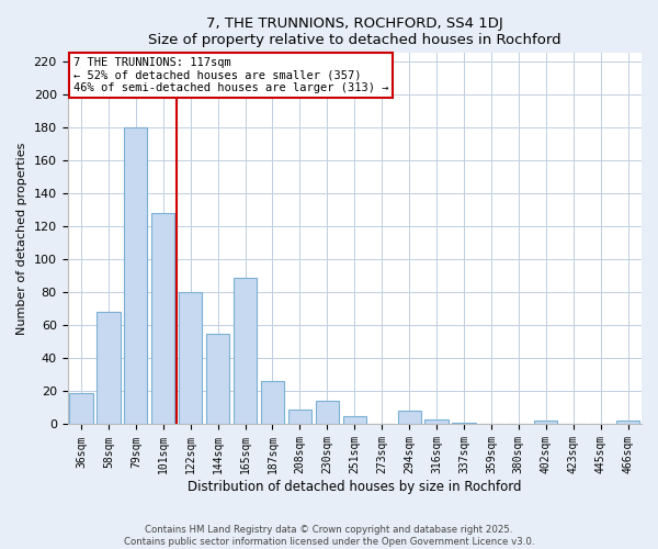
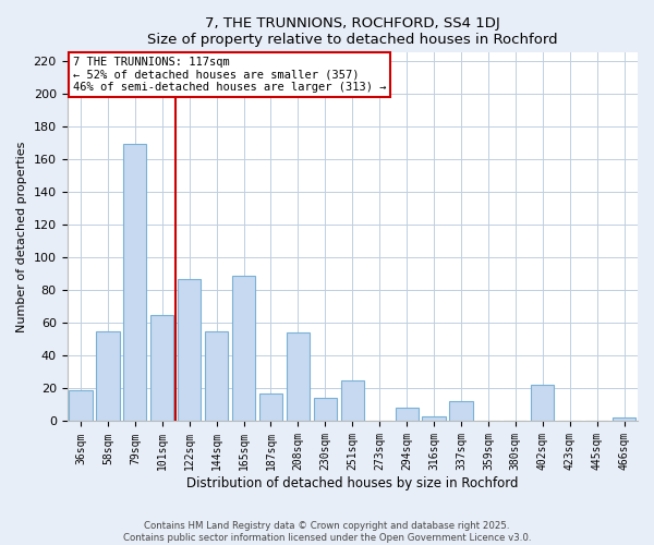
58sqm: 68 -> 55
79sqm: 180 -> 169
101sqm: 128 -> 65
122sqm: 80 -> 87
187sqm: 26 -> 17
208sqm: 9 -> 54
251sqm: 5 -> 25
337sqm: 1 -> 12
402sqm: 2 -> 22
